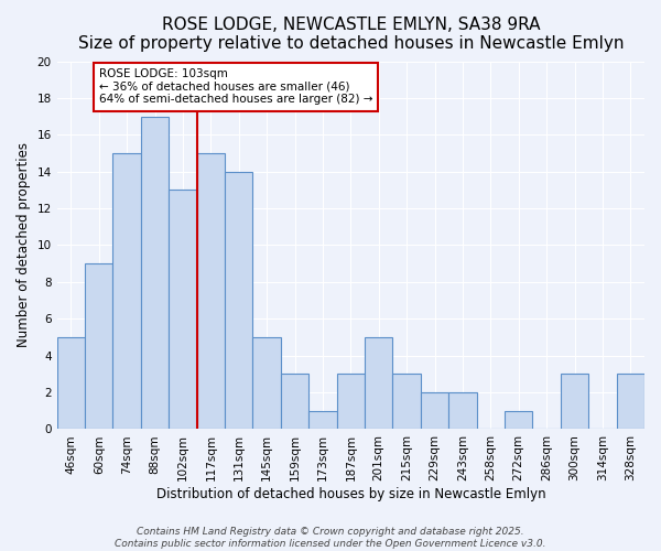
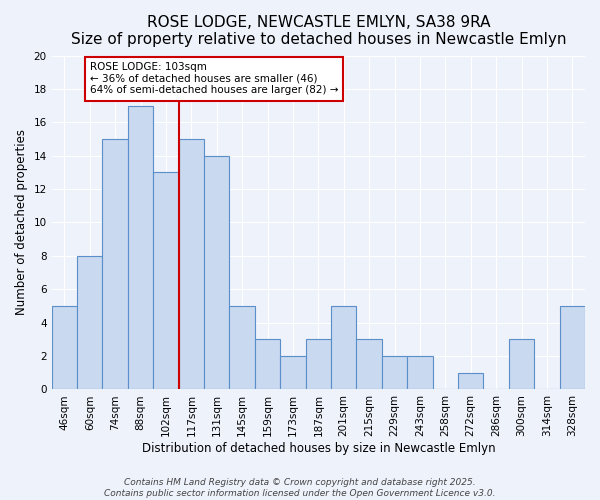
60sqm: 9 -> 8
173sqm: 1 -> 2
328sqm: 3 -> 5
